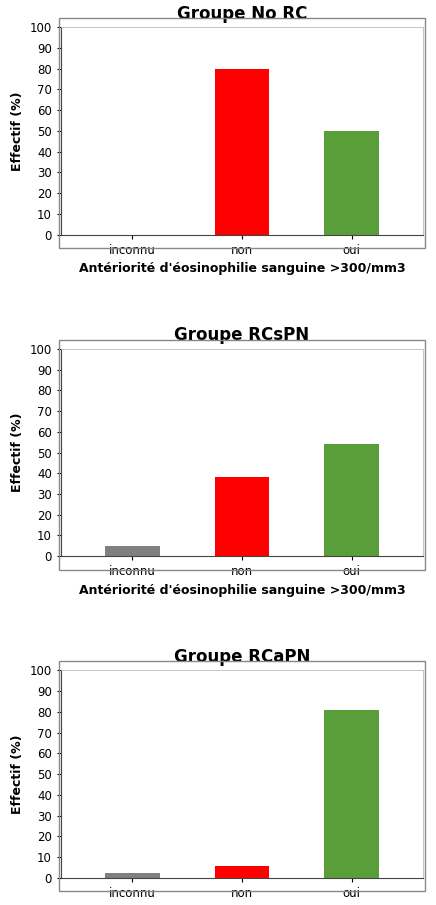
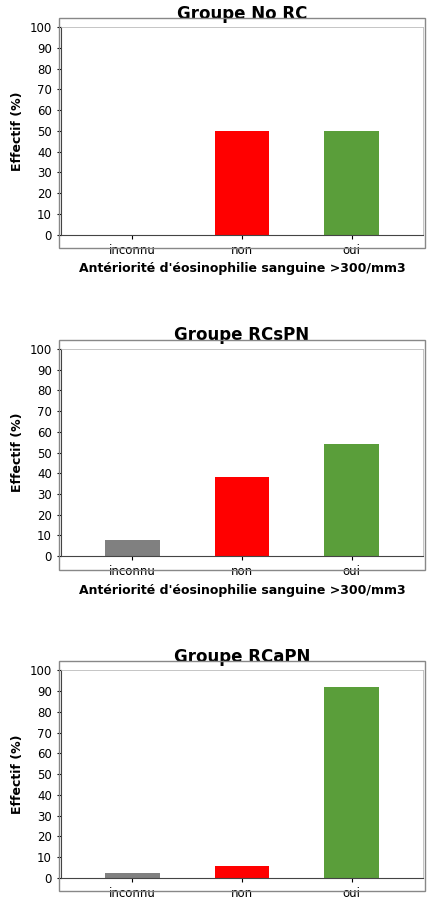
Groupe No RC/non: 80 -> 50
Groupe RCsPN/inconnu: 5 -> 8
Groupe RCaPN/oui: 81.0 -> 92.0
